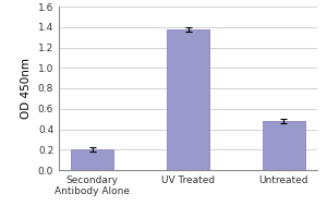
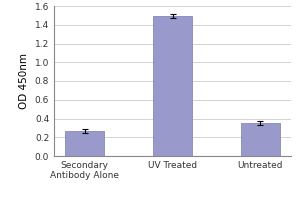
Secondary Antibody Alone: 0.20 -> 0.27
UV Treated: 1.38 -> 1.49
Untreated: 0.48 -> 0.35
